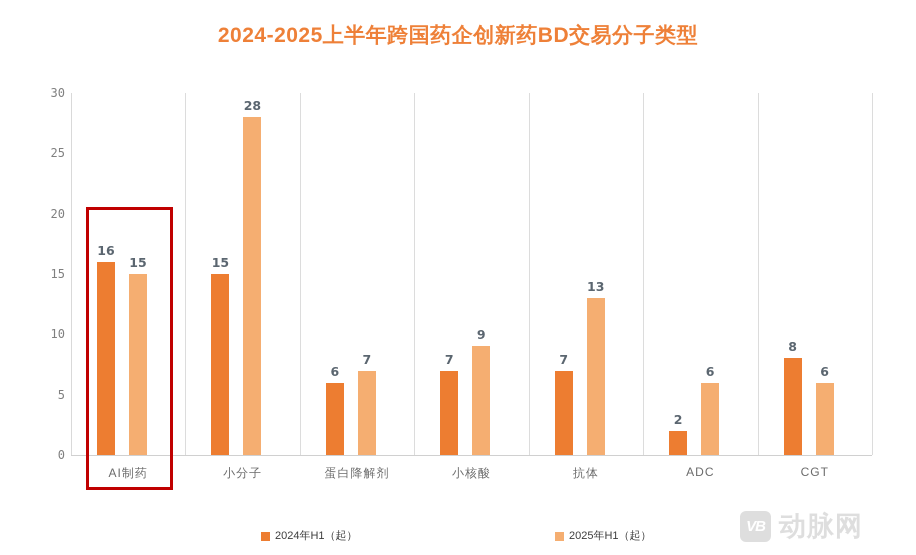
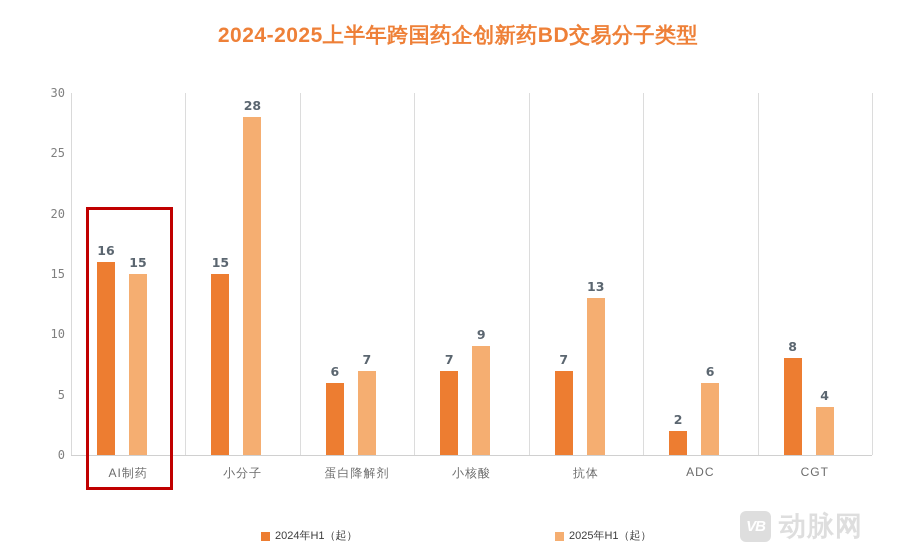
2025年H1（起）/CGT: 6 -> 4
